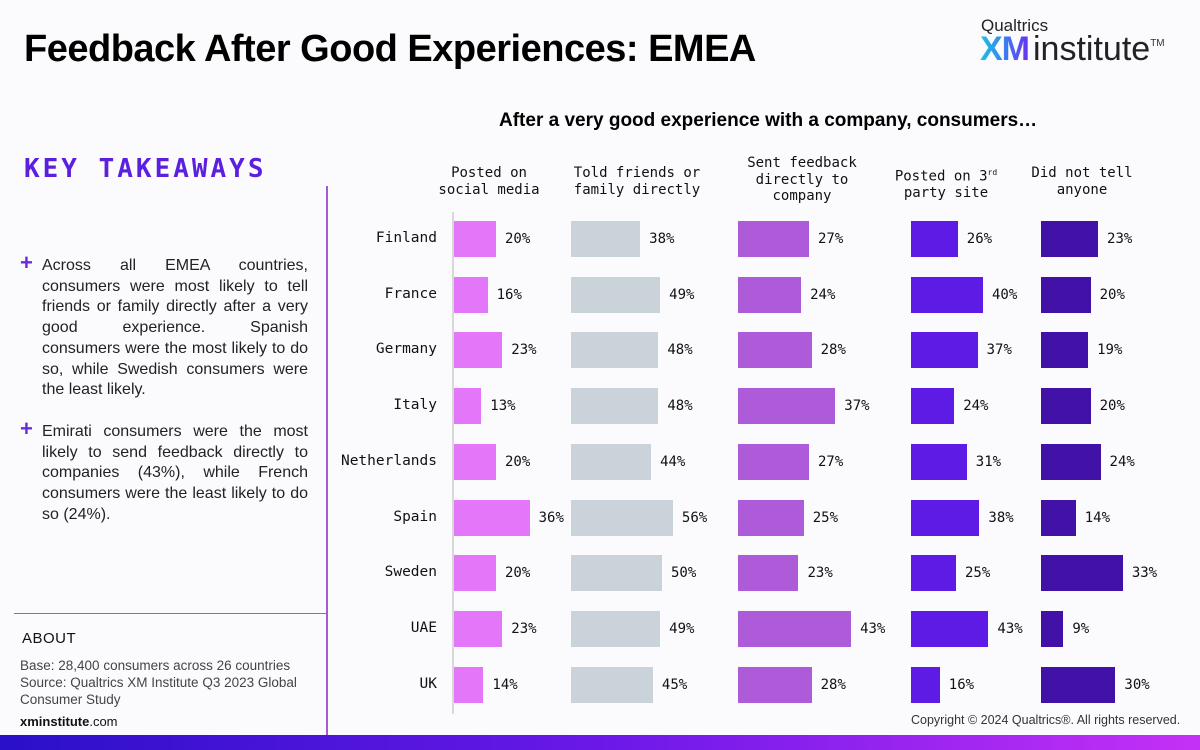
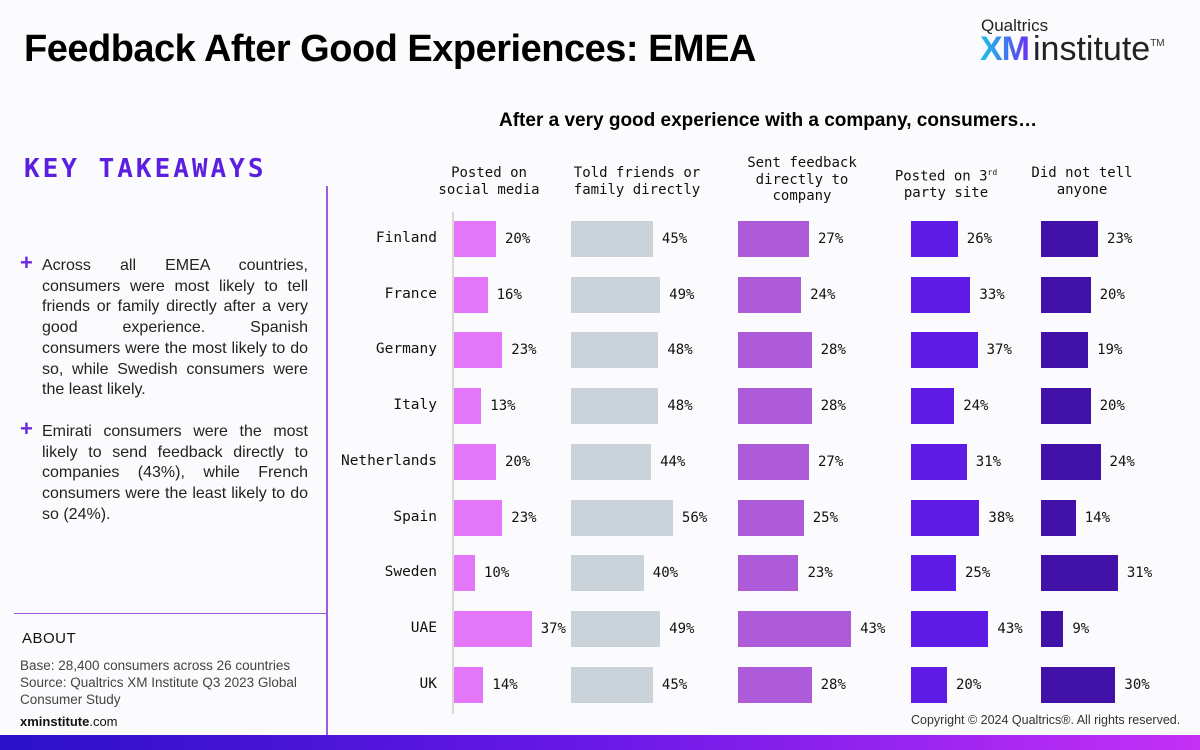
Told friends or family directly/Finland: 38% -> 45%
Posted on 3rd party site/France: 40% -> 33%
Sent feedback directly to company/Italy: 37% -> 28%
Posted on social media/Spain: 36% -> 23%
Posted on social media/Sweden: 20% -> 10%
Told friends or family directly/Sweden: 50% -> 40%
Did not tell anyone/Sweden: 33% -> 31%
Posted on social media/UAE: 23% -> 37%
Posted on 3rd party site/UK: 16% -> 20%
